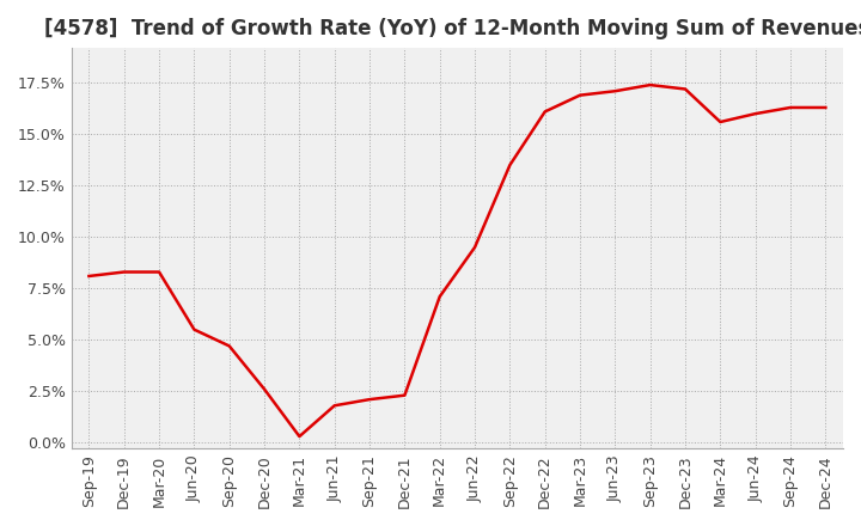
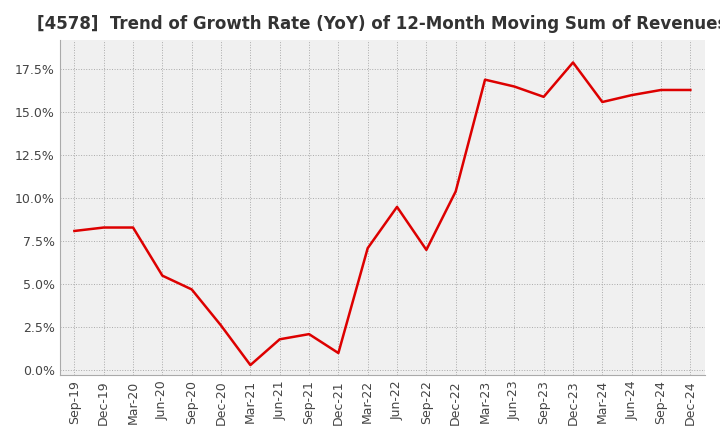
Dec-21: 2.3% -> 1.0%
Sep-22: 13.5% -> 7.0%
Dec-22: 16.1% -> 10.4%
Jun-23: 17.1% -> 16.5%
Sep-23: 17.4% -> 15.9%
Dec-23: 17.2% -> 17.9%
